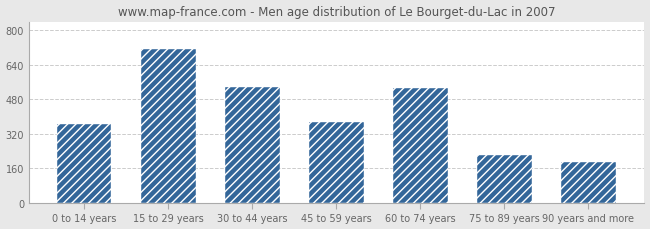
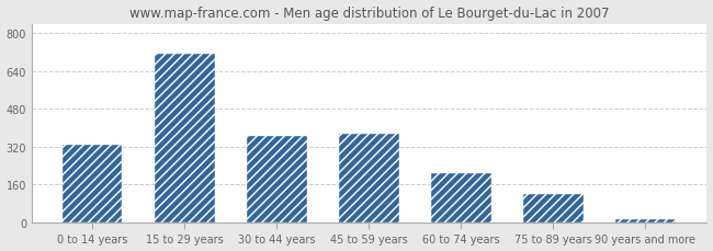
0 to 14 years: 365 -> 330
30 to 44 years: 535 -> 365
60 to 74 years: 530 -> 210
75 to 89 years: 220 -> 120
90 years and more: 190 -> 15
